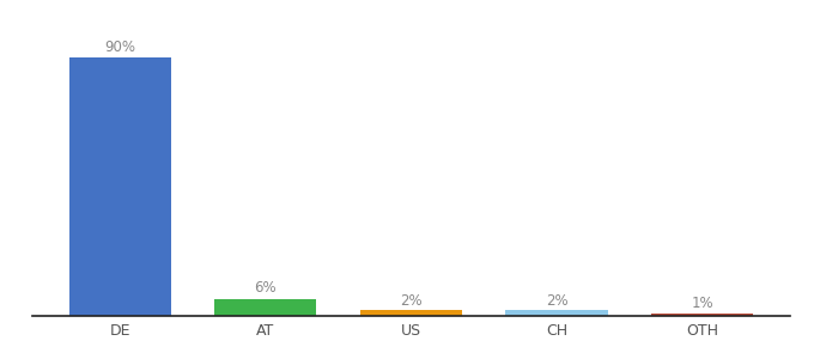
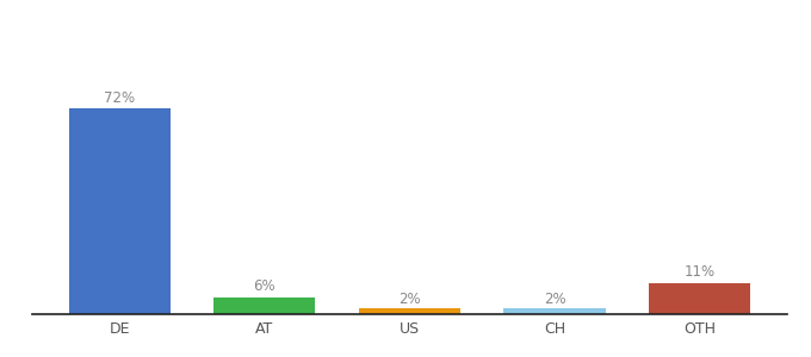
DE: 90% -> 72%
OTH: 1% -> 11%
